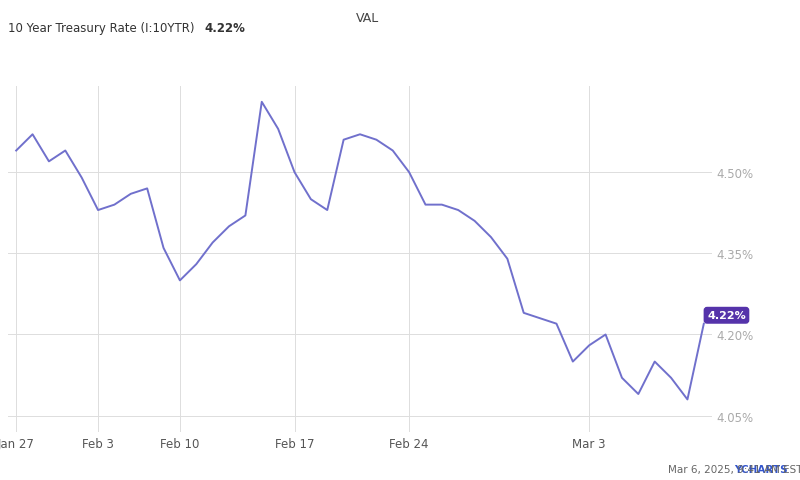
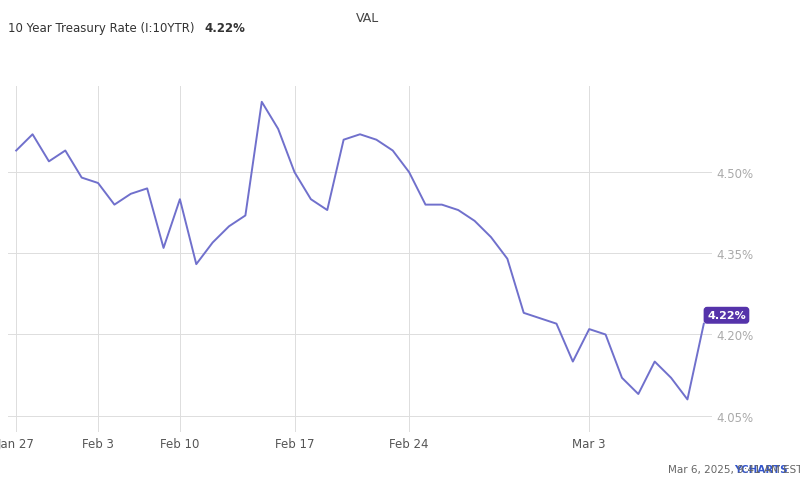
Feb 3: 4.43% -> 4.48%
Feb 10: 4.30% -> 4.45%
Mar 3: 4.18% -> 4.21%
